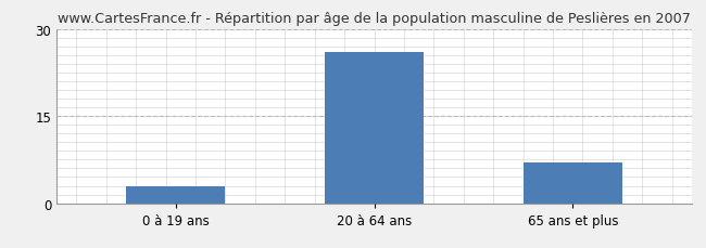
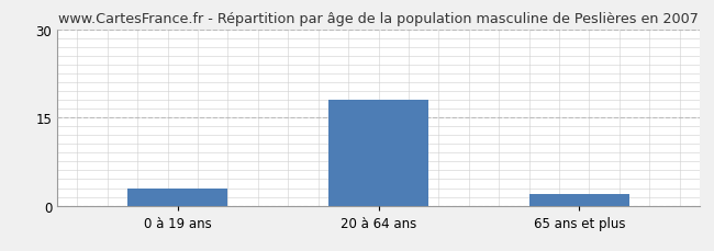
20 à 64 ans: 26 -> 18
65 ans et plus: 7 -> 2
